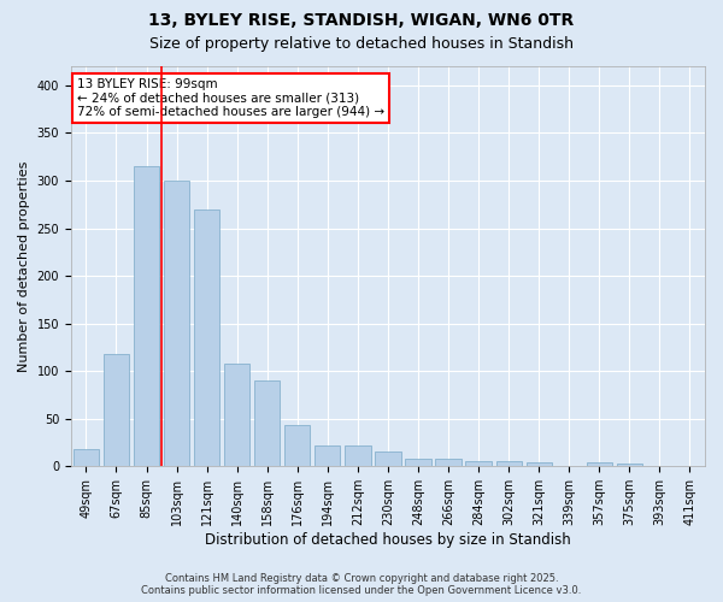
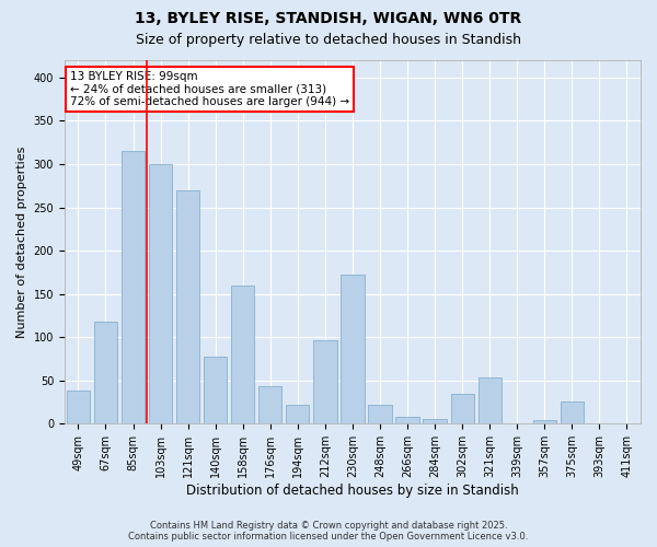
49sqm: 18 -> 38
140sqm: 108 -> 78
158sqm: 90 -> 160
212sqm: 22 -> 96
230sqm: 15 -> 172
248sqm: 8 -> 22
302sqm: 5 -> 34
321sqm: 4 -> 54
375sqm: 3 -> 26
